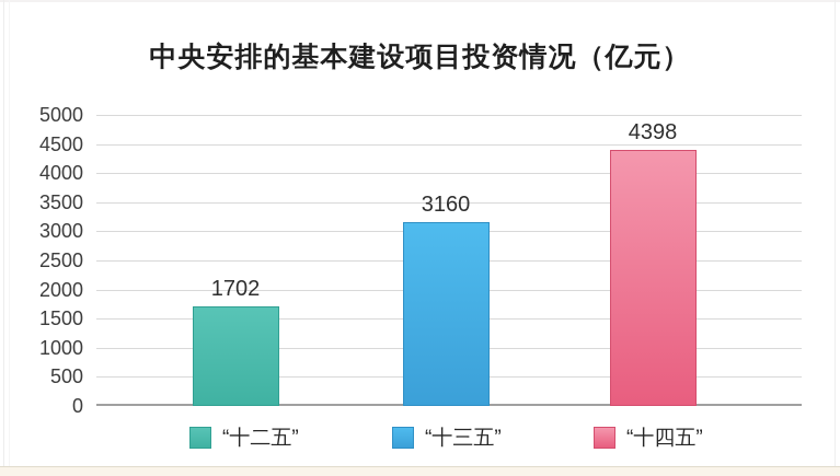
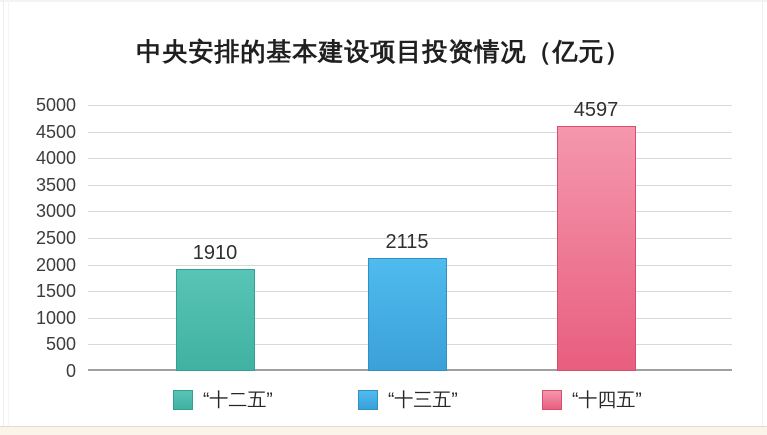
“十二五”: 1702 -> 1910
“十三五”: 3160 -> 2115
“十四五”: 4398 -> 4597
